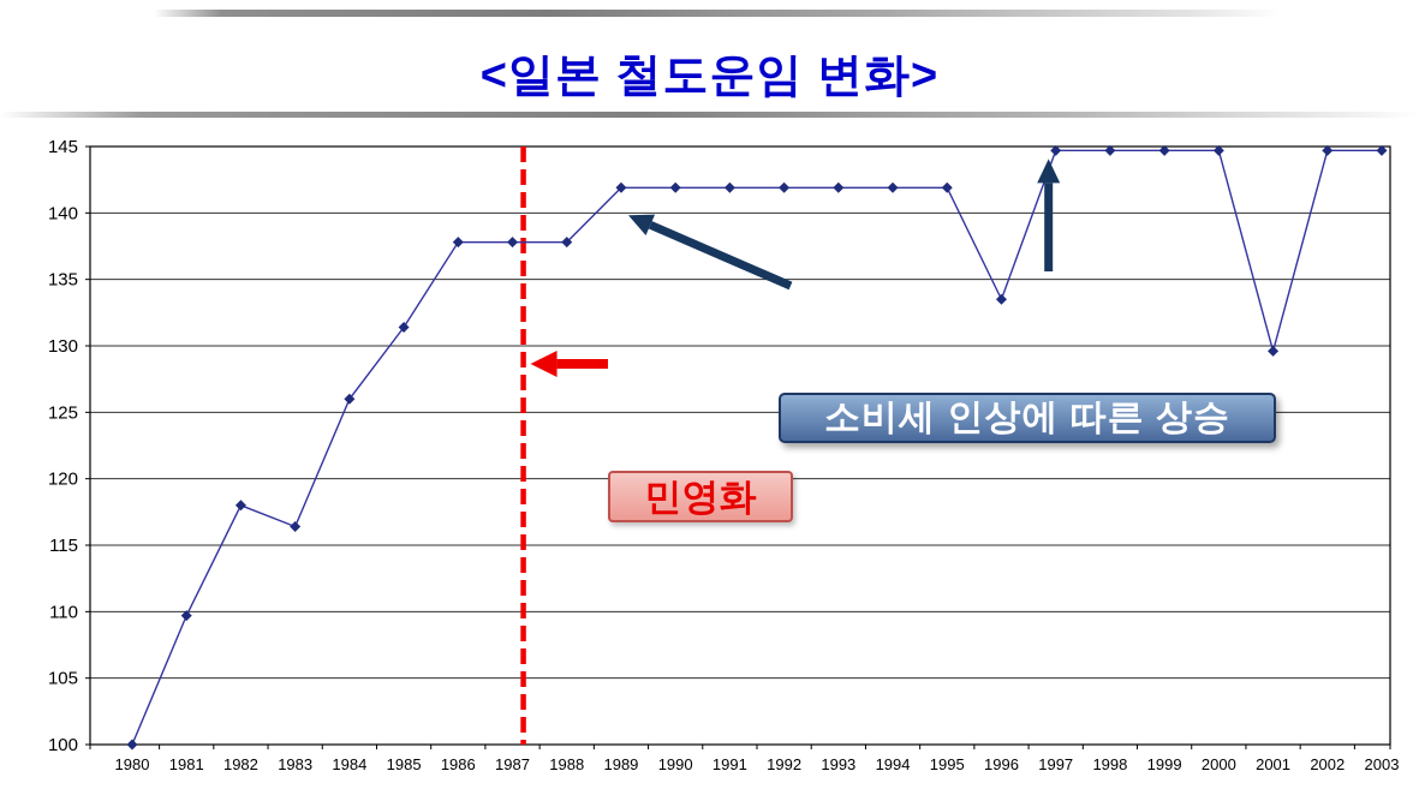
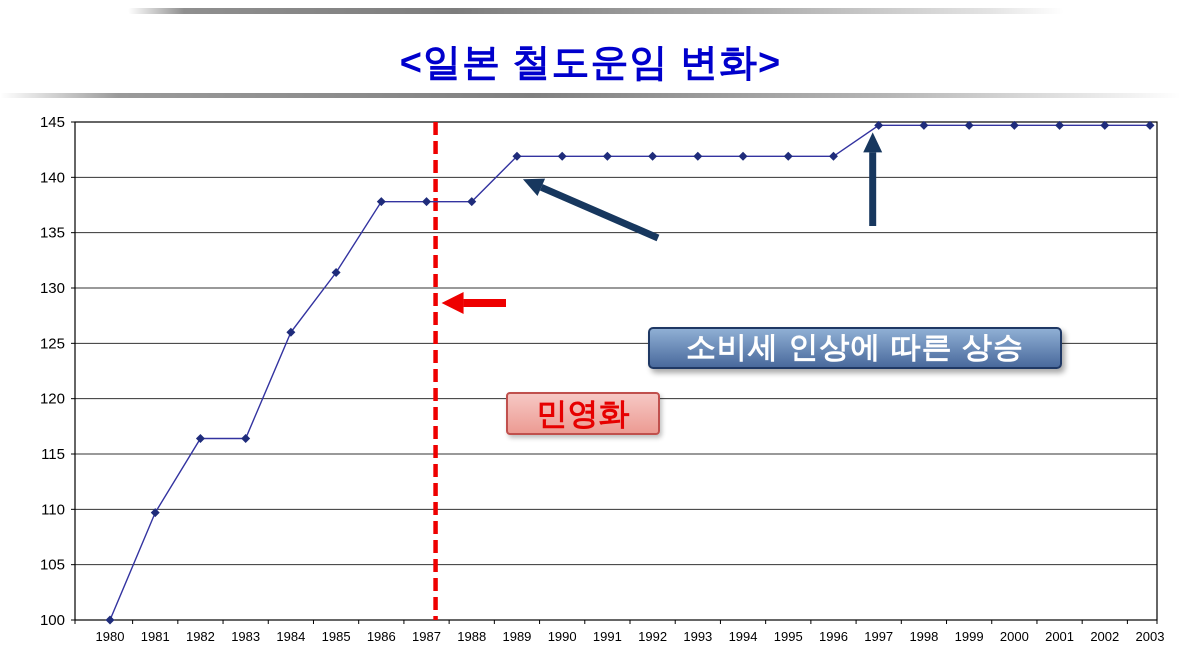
1982: 118.0 -> 116.4
1996: 133.5 -> 141.9
2001: 129.6 -> 144.7
